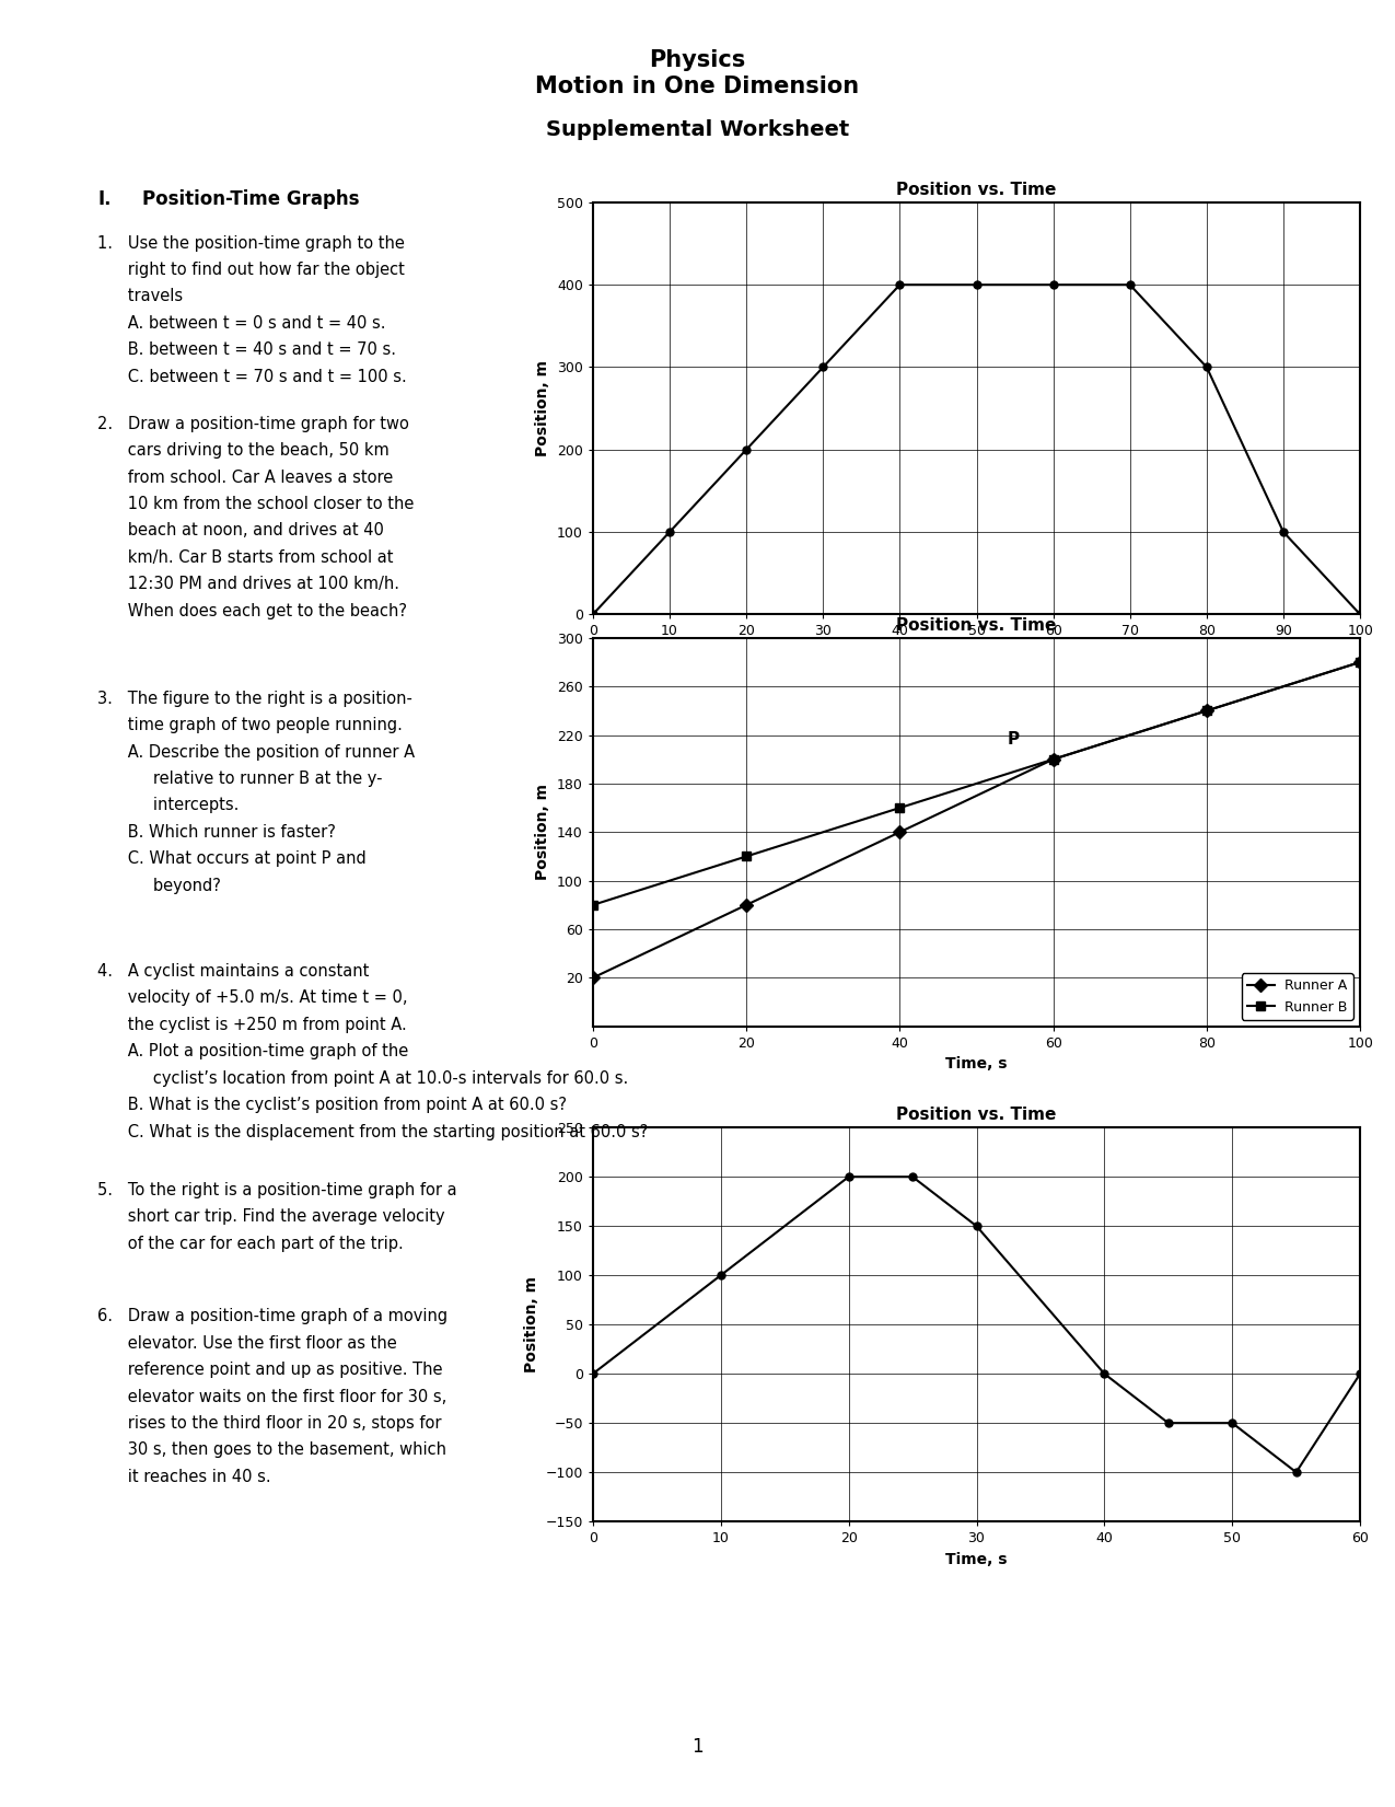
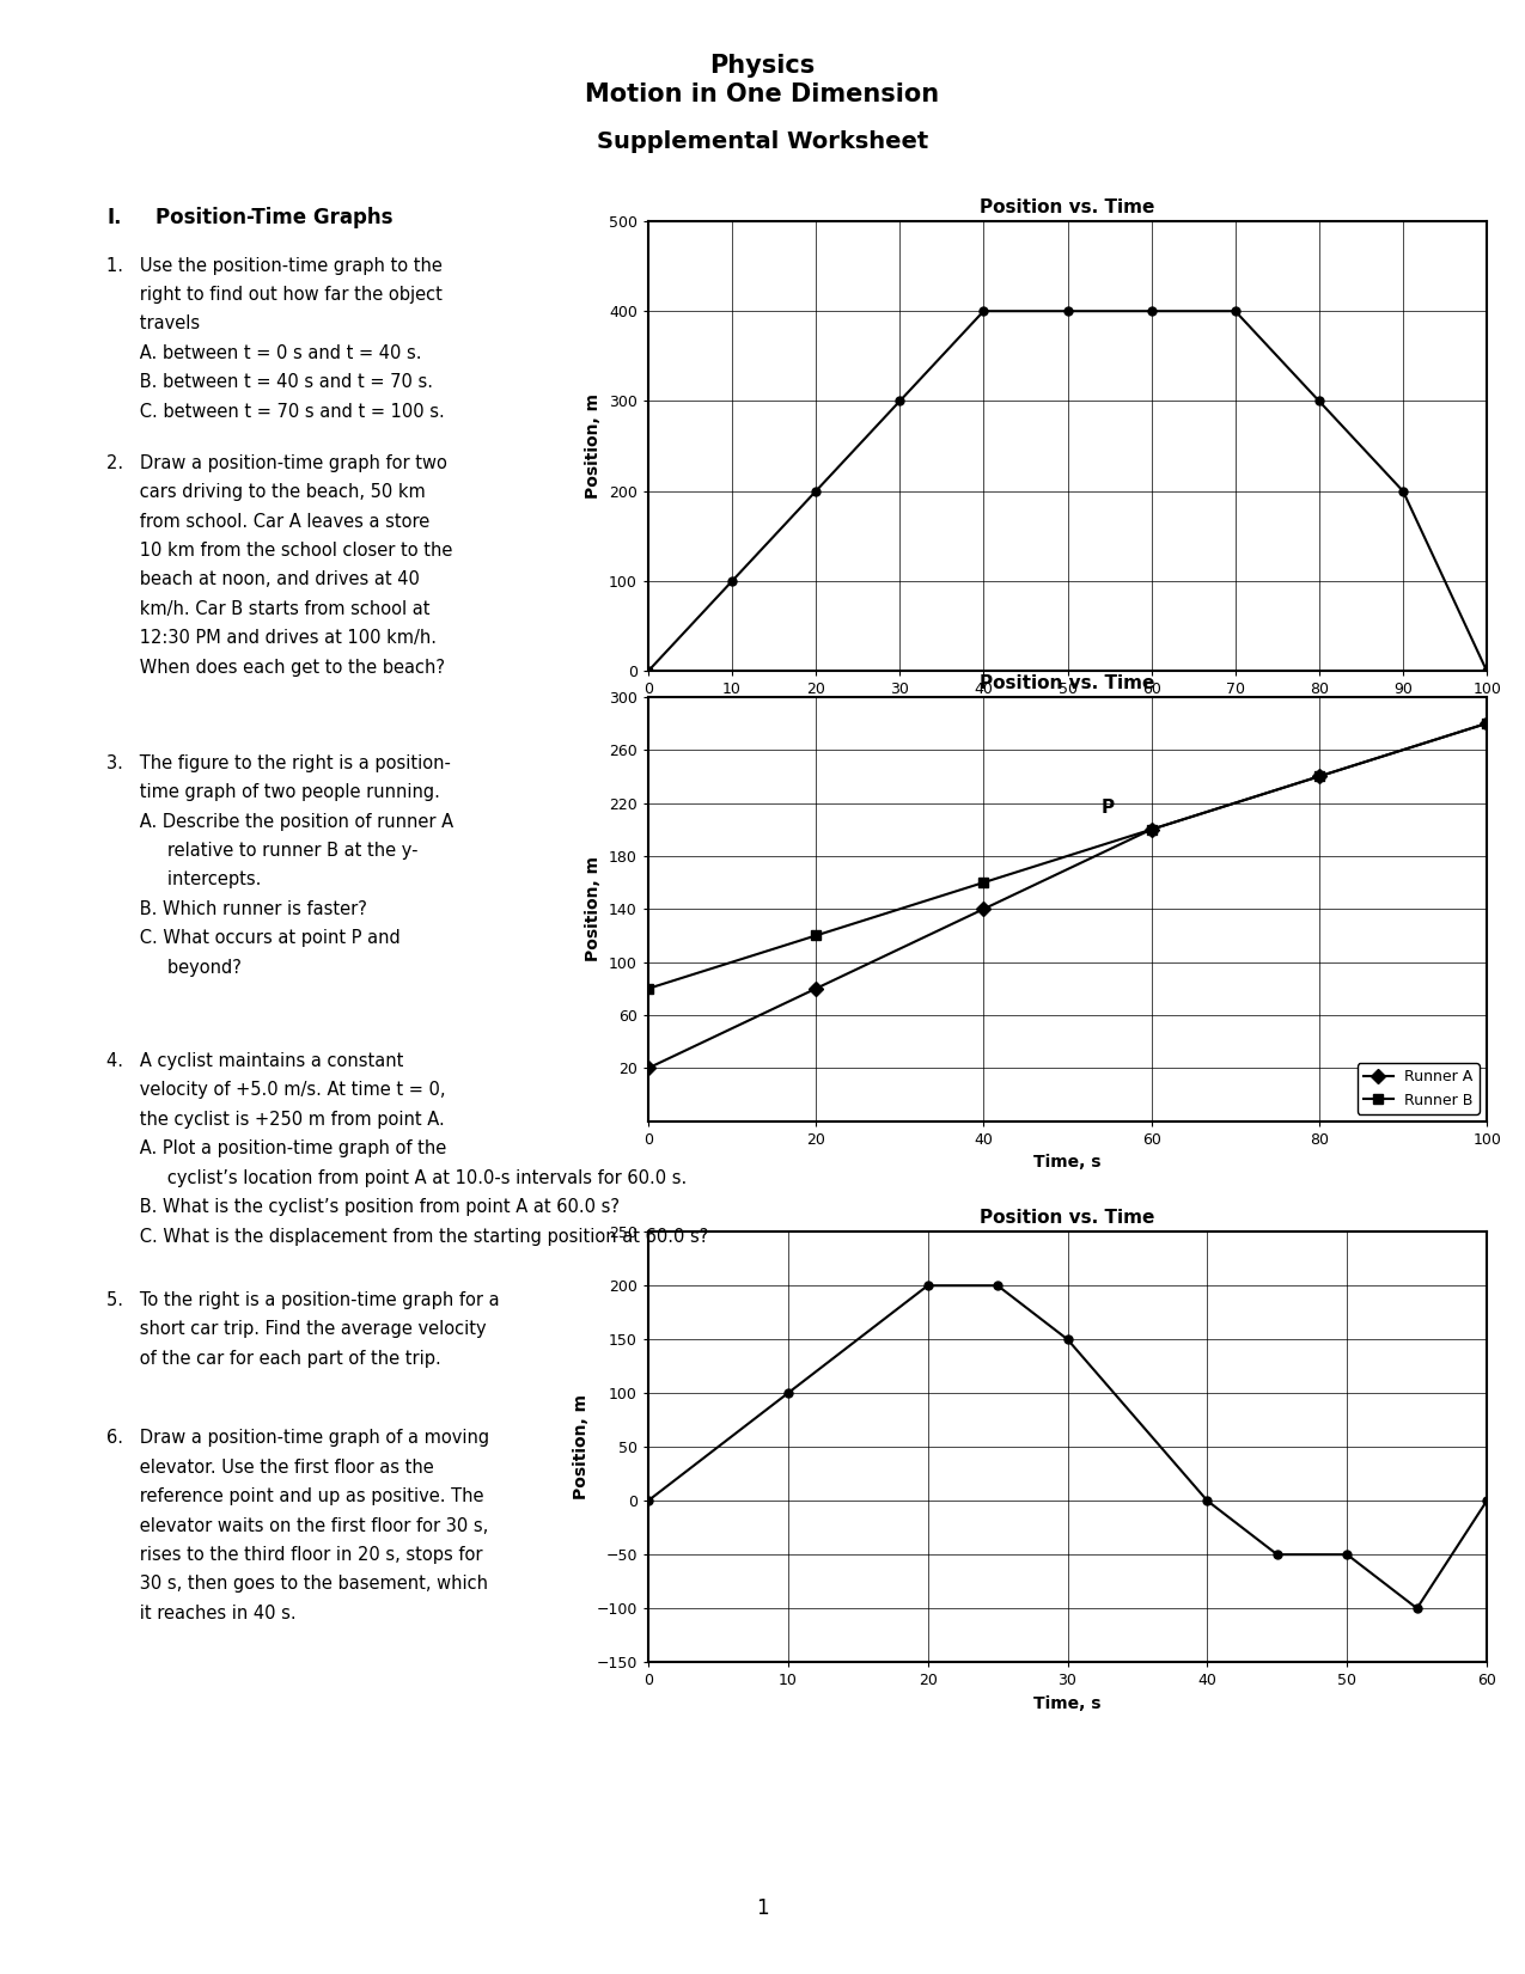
90: 100 -> 200
